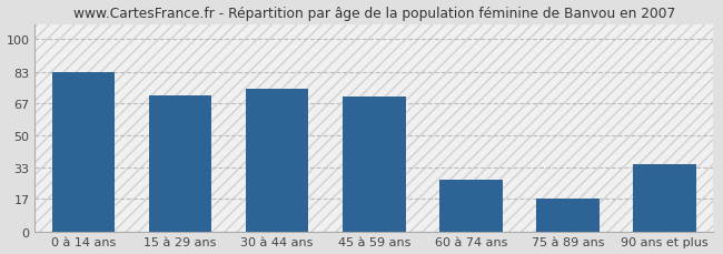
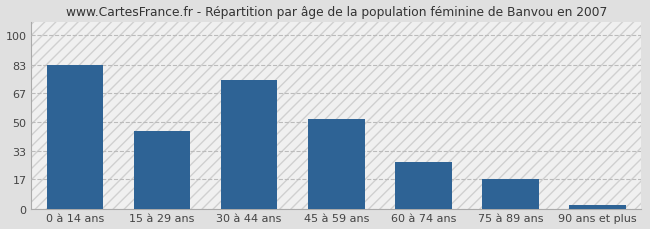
15 à 29 ans: 71 -> 45
45 à 59 ans: 70 -> 52
90 ans et plus: 35 -> 2
